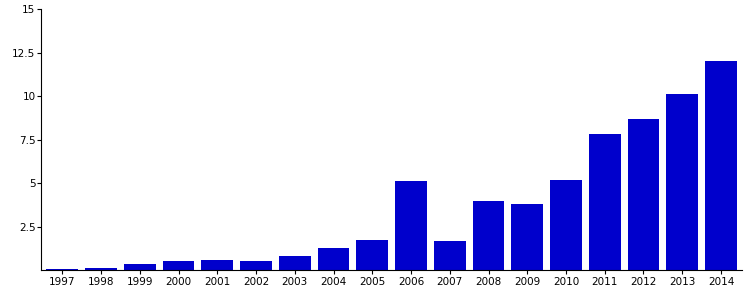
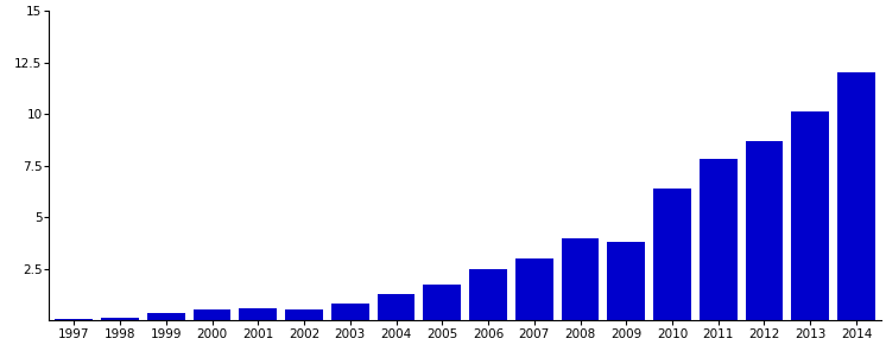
2006: 5.1 -> 2.5
2007: 1.7 -> 3.0
2010: 5.2 -> 6.4
